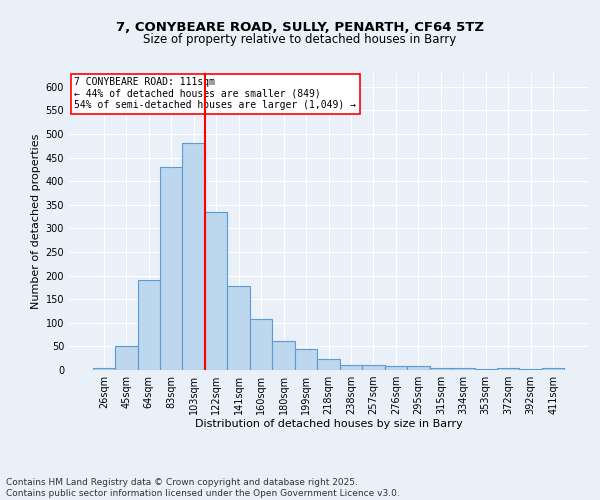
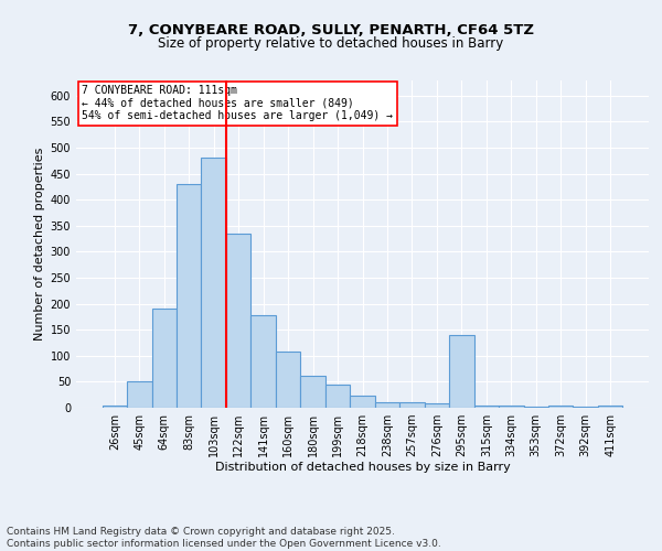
295sqm: 8 -> 140
